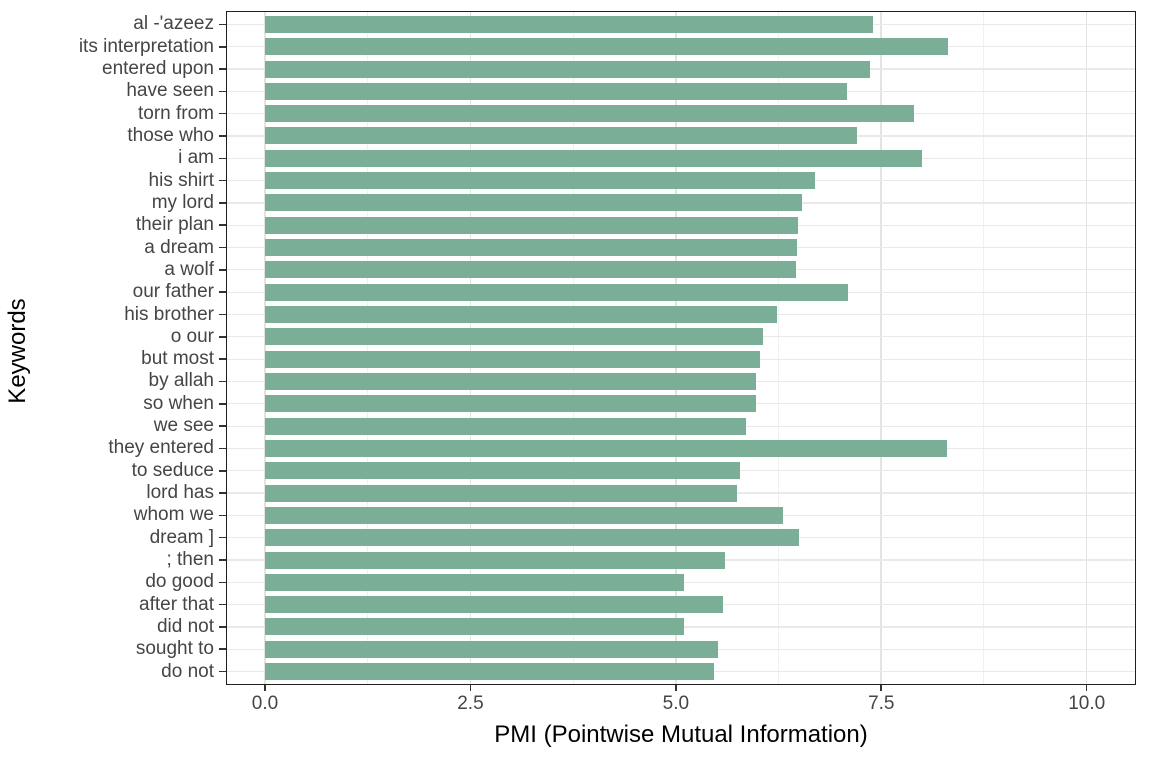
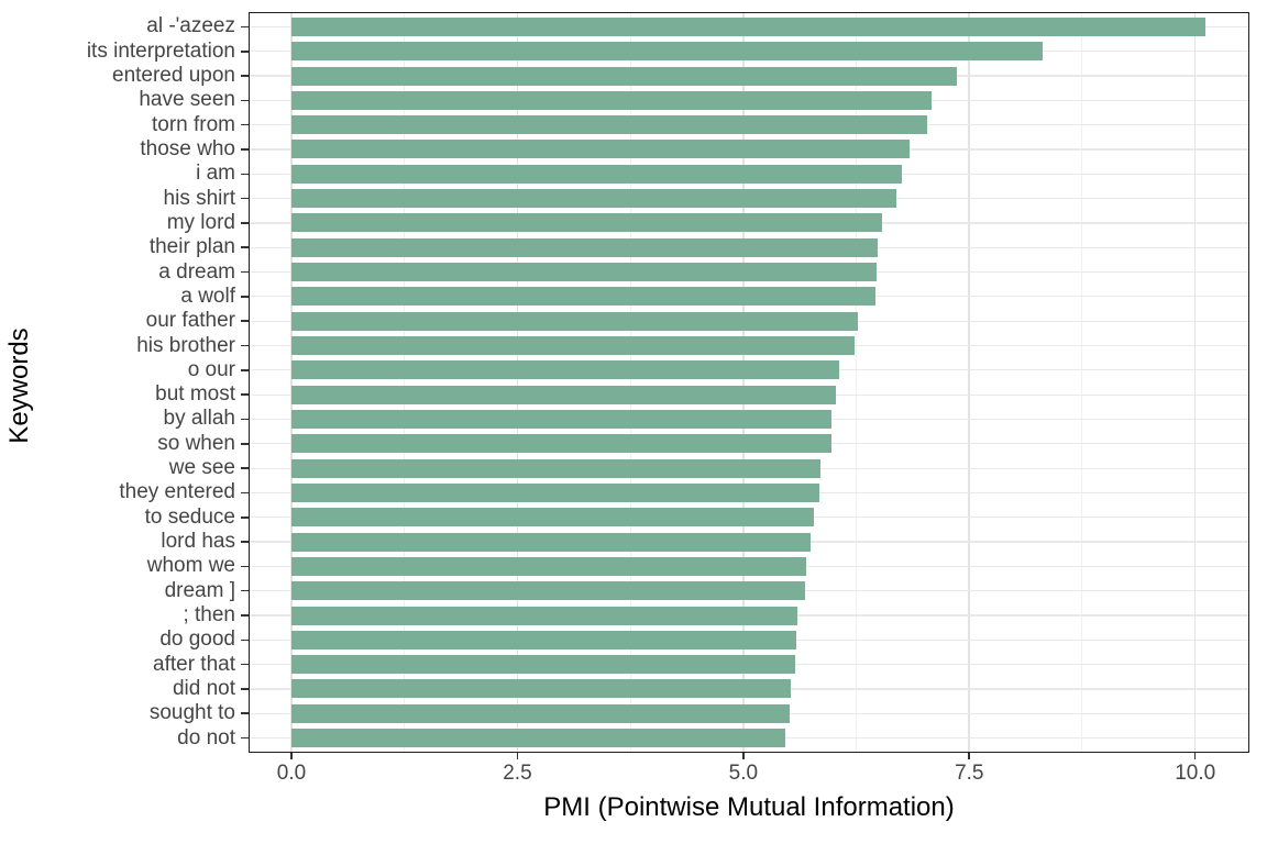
al -'azeez: 7.4 -> 10.1
torn from: 7.9 -> 7.0
those who: 7.2 -> 6.8
i am: 8.0 -> 6.8
our father: 7.1 -> 6.3
they entered: 8.3 -> 5.8
whom we: 6.3 -> 5.7
dream ]: 6.5 -> 5.7
do good: 5.1 -> 5.6
did not: 5.1 -> 5.5
